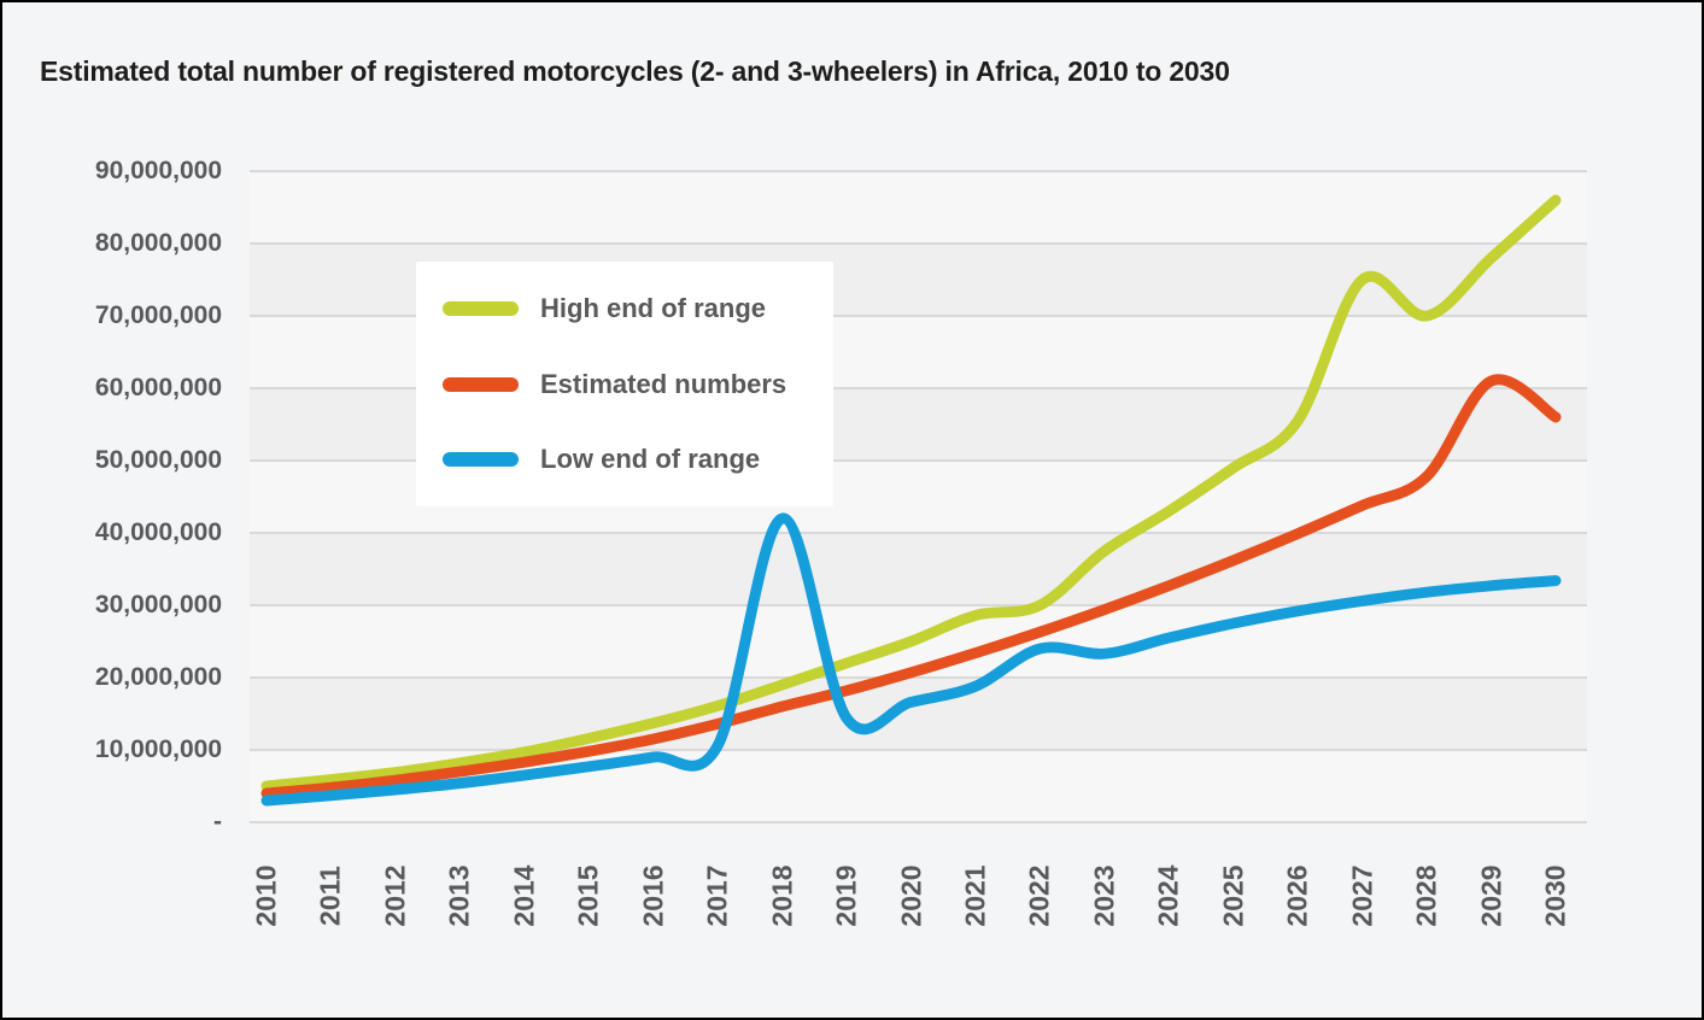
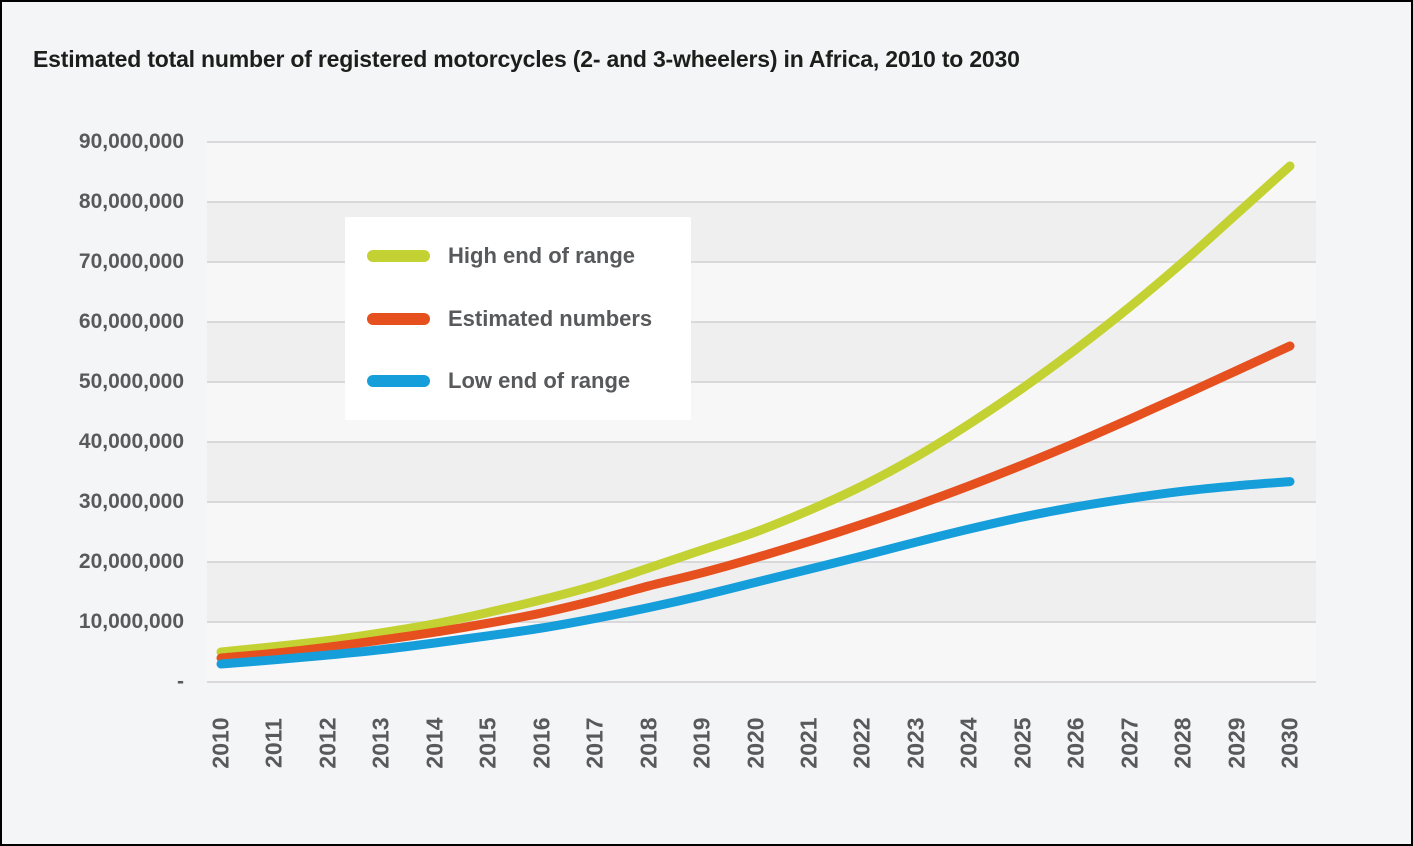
Low end of range/2018: 42000000 -> 12000000
High end of range/2022: 30000000 -> 33000000
Low end of range/2022: 24000000 -> 21000000
High end of range/2027: 75000000 -> 62000000
Estimated numbers/2029: 61000000 -> 52000000
